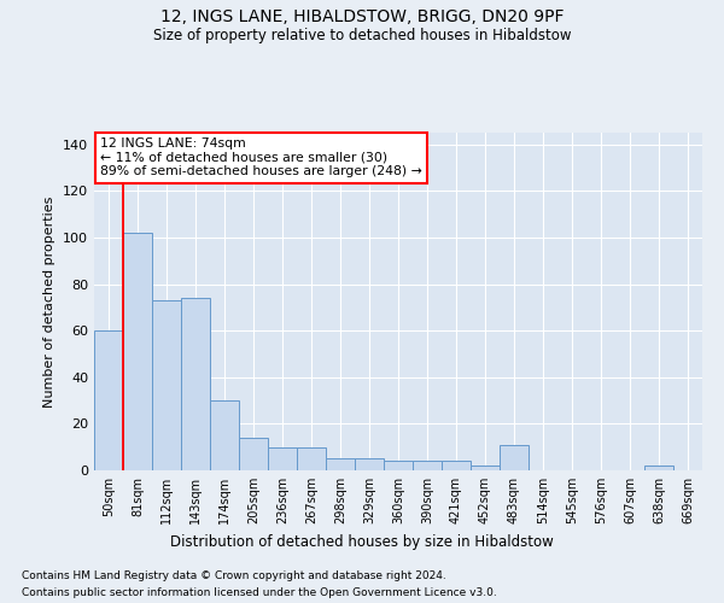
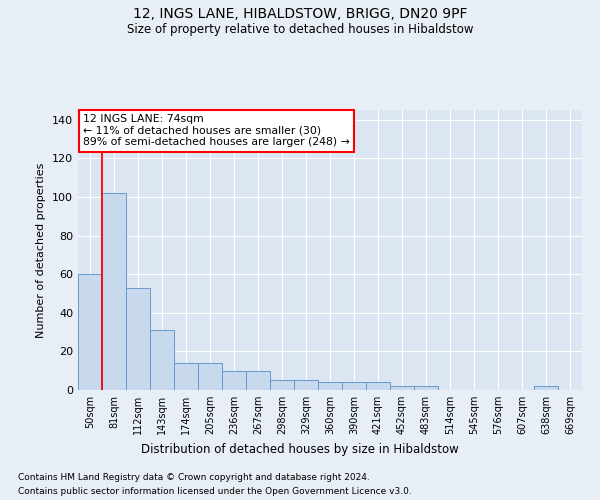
112sqm: 73 -> 53
143sqm: 74 -> 31
174sqm: 30 -> 14
483sqm: 11 -> 2
